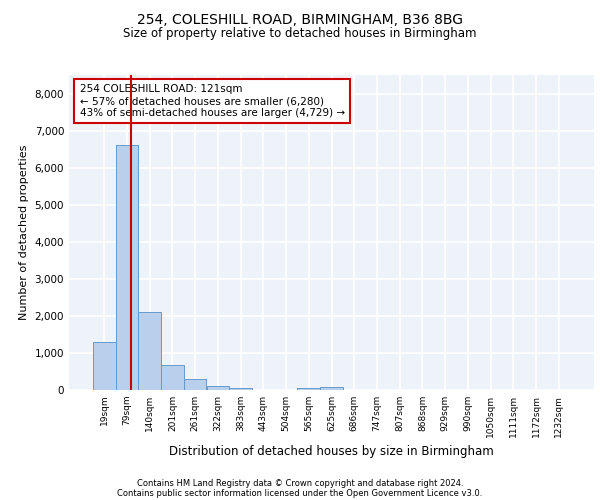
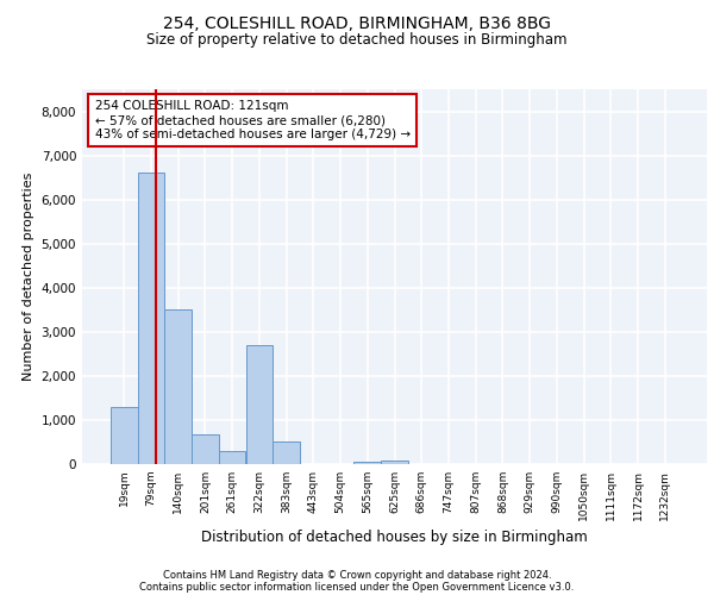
140sqm: 2,100 -> 3,500
322sqm: 110 -> 2,700
383sqm: 60 -> 500
